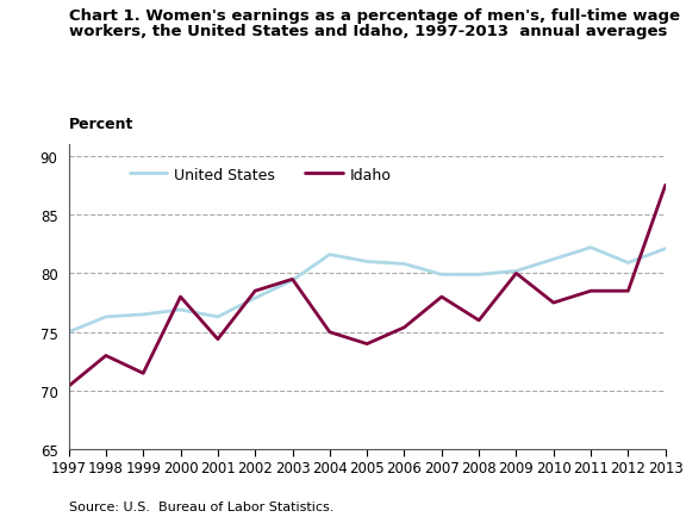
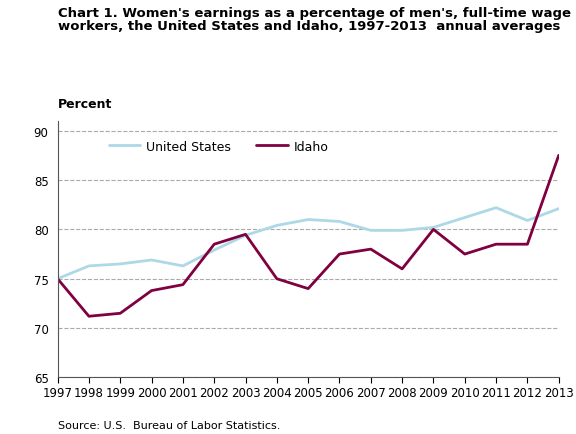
Idaho/1997: 70.4 -> 75.0
Idaho/1998: 73.0 -> 71.2
Idaho/2000: 78.0 -> 73.8
United States/2004: 81.6 -> 80.4
Idaho/2006: 75.4 -> 77.5
